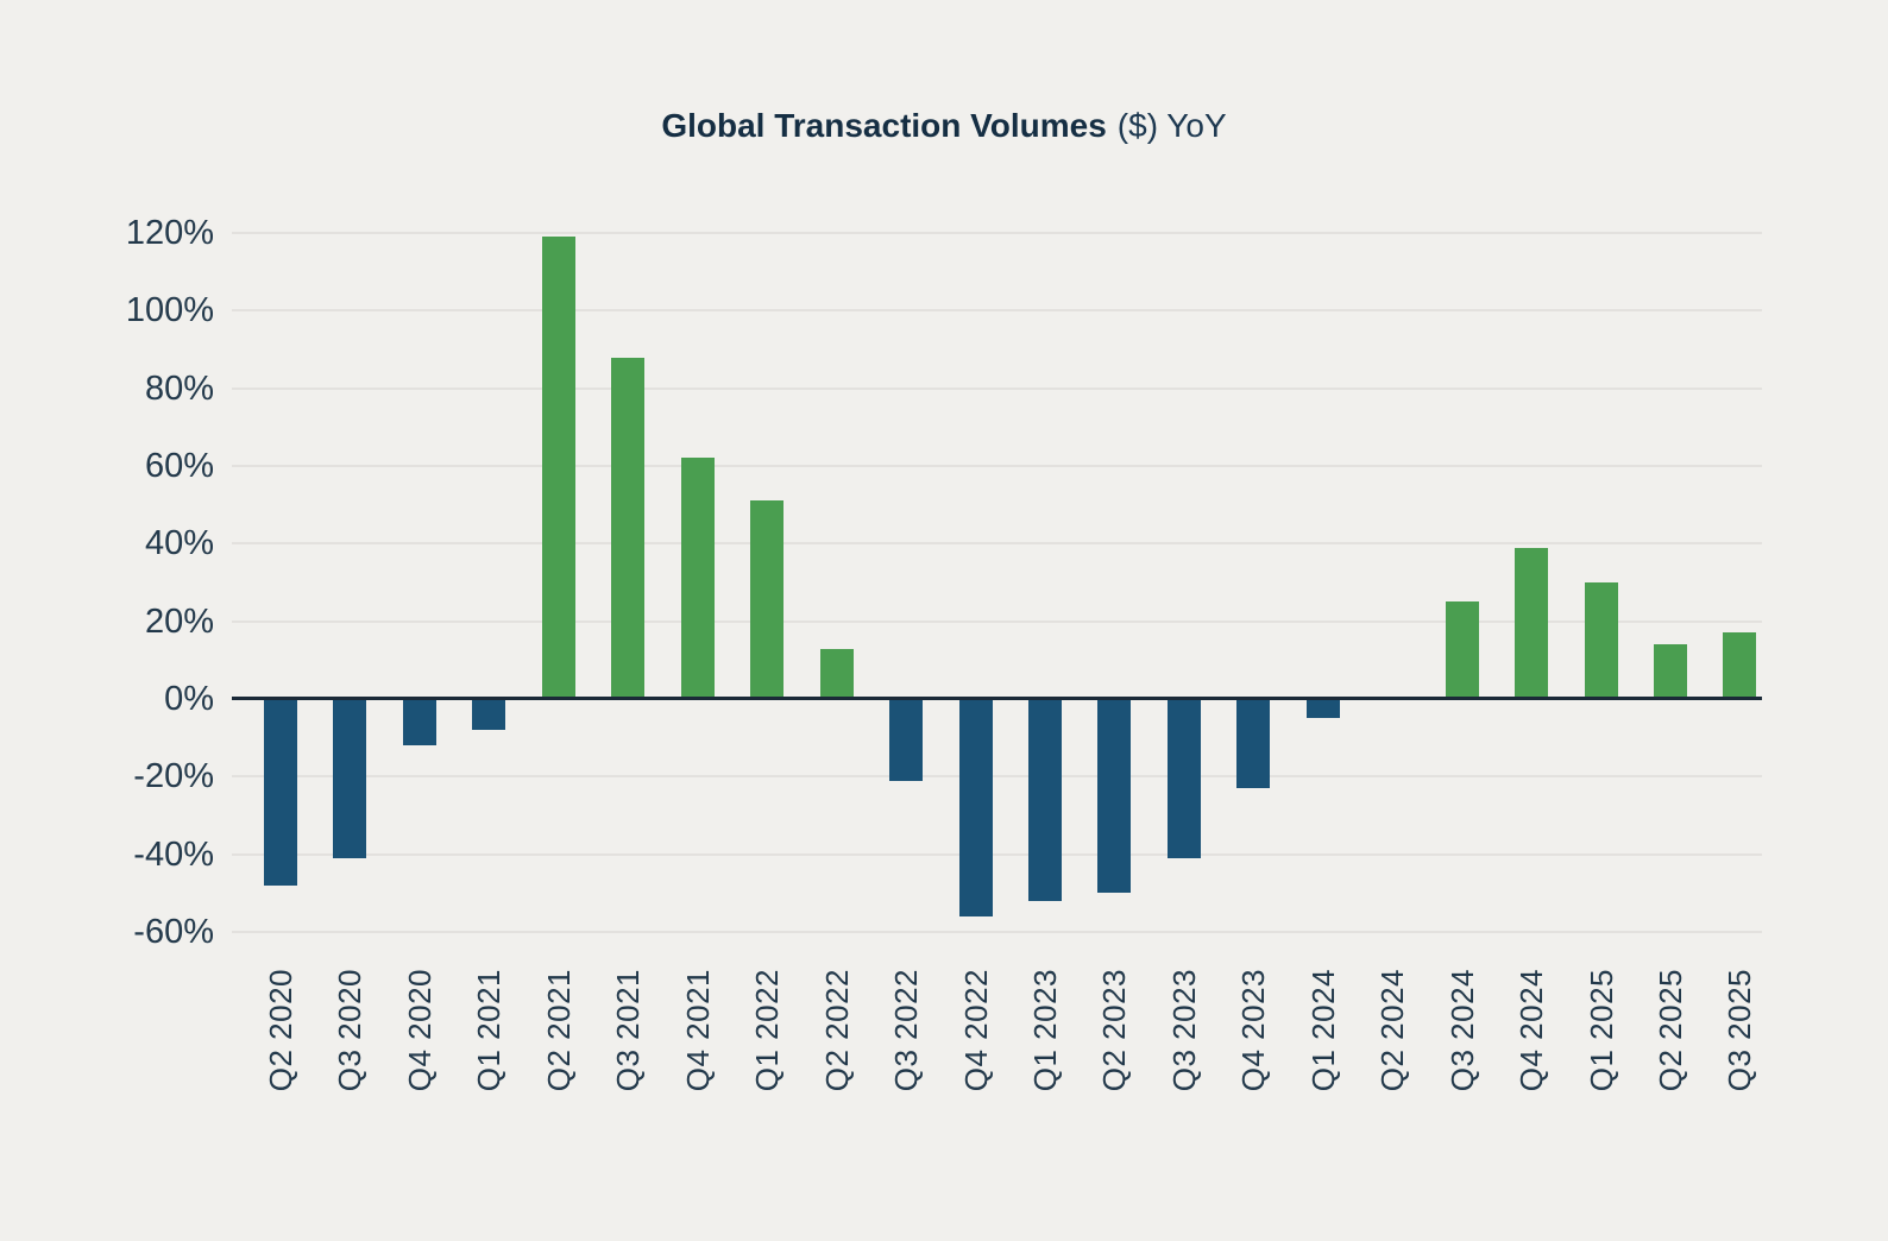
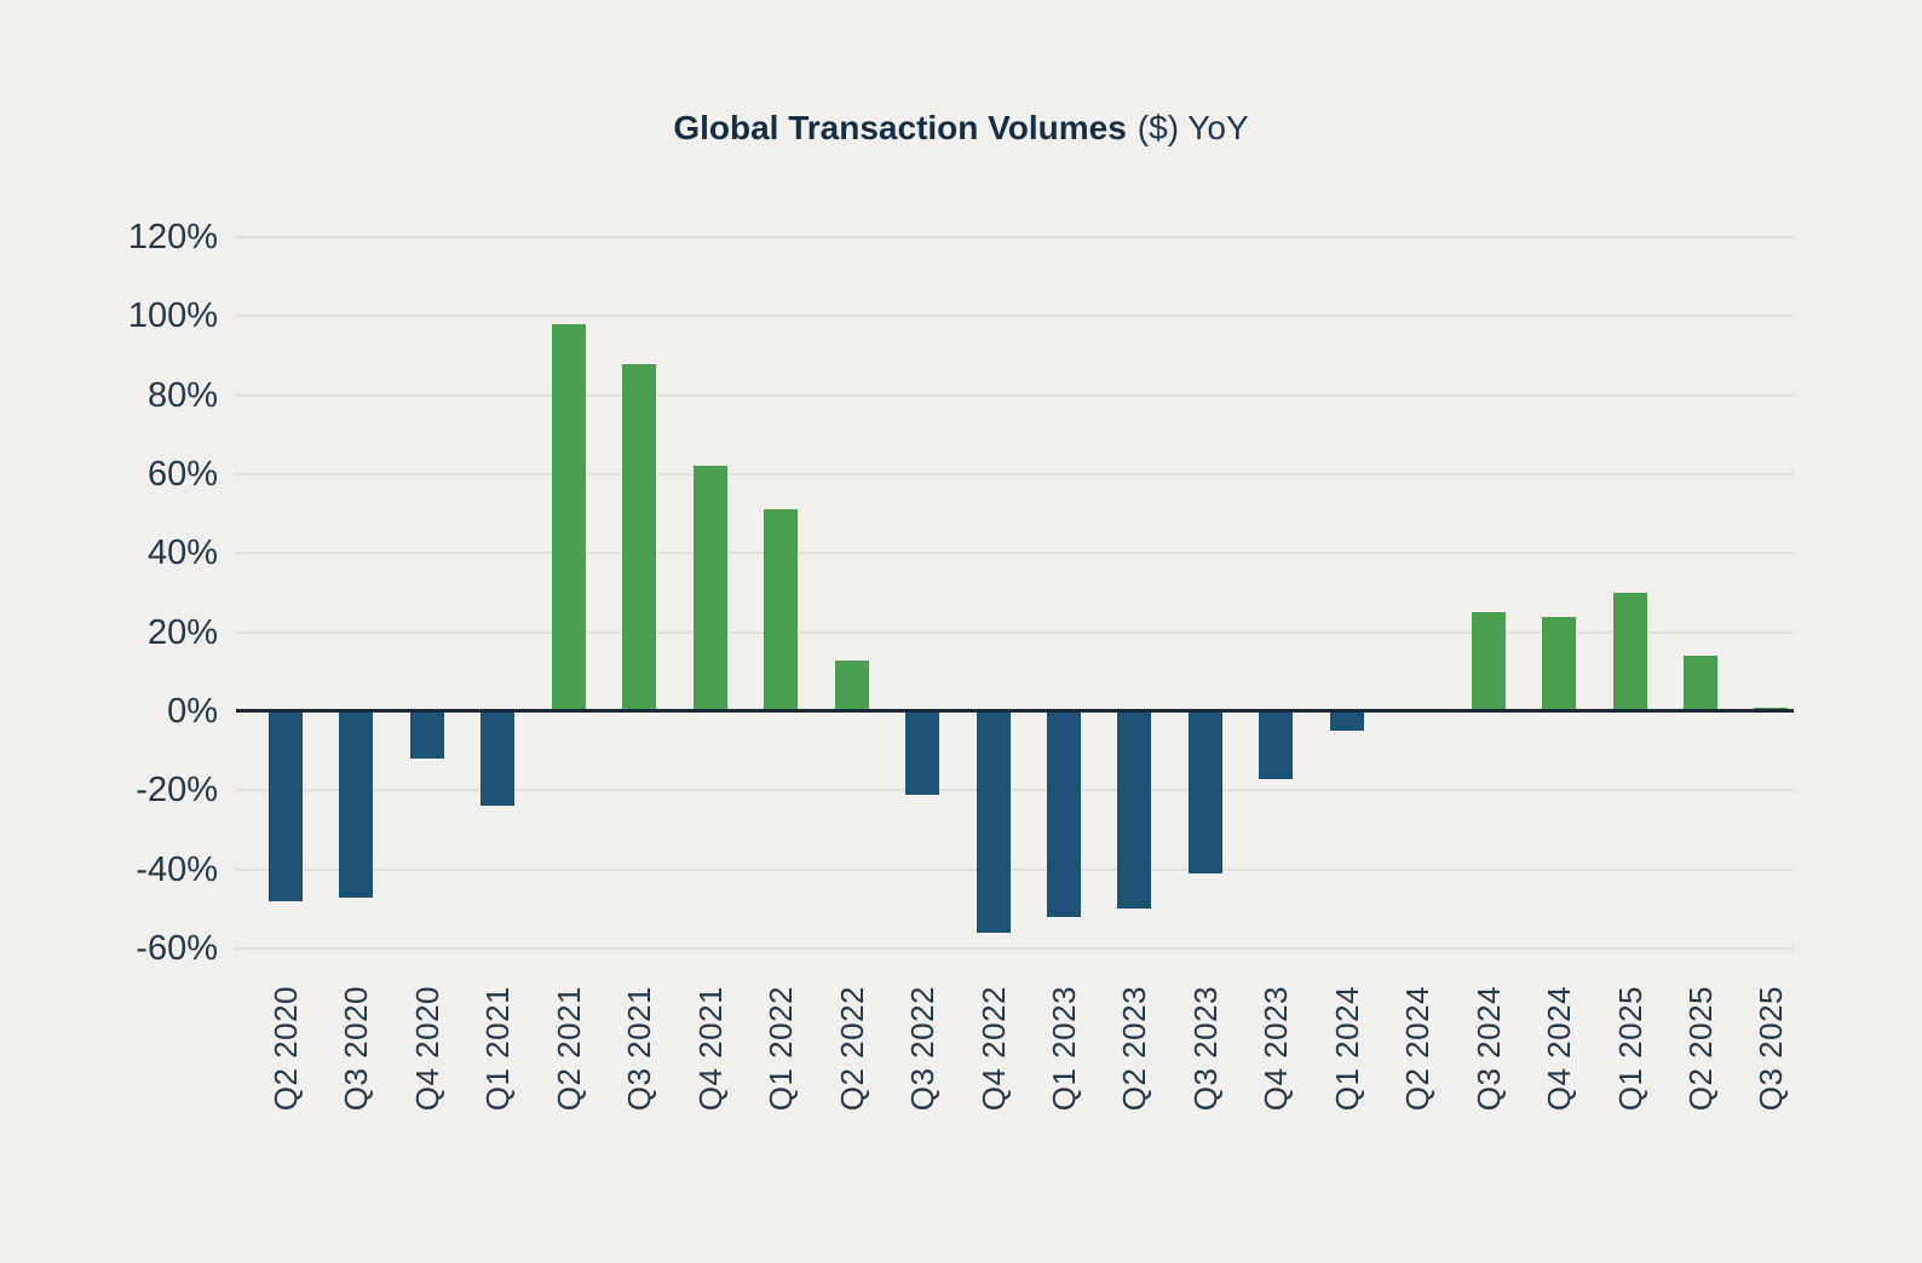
Q3 2020: -41% -> -47%
Q1 2021: -8% -> -24%
Q2 2021: 119% -> 98%
Q4 2023: -23% -> -17%
Q4 2024: 39% -> 24%
Q3 2025: 17% -> 1%
